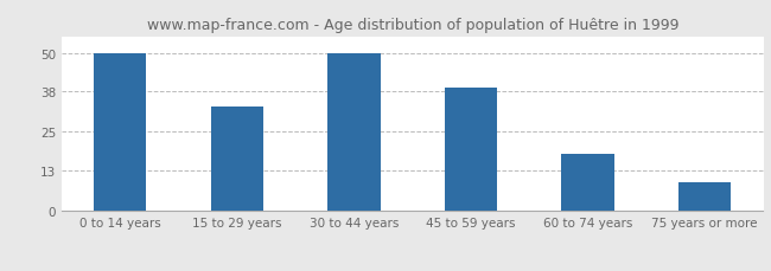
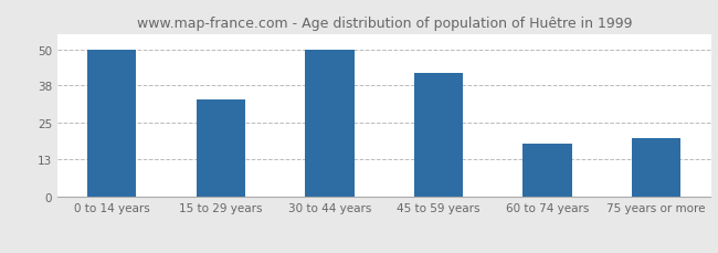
45 to 59 years: 39 -> 42
75 years or more: 9 -> 20
